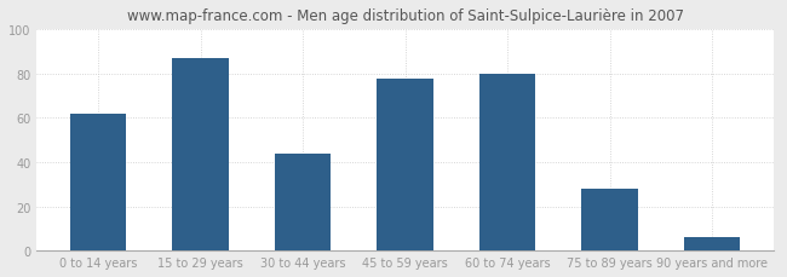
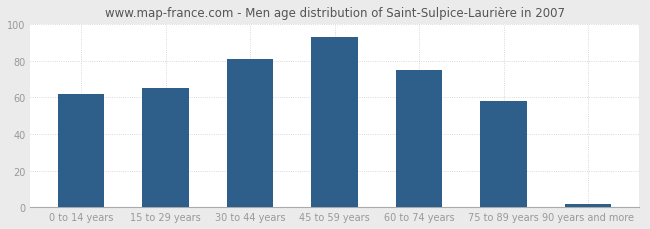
15 to 29 years: 87 -> 65
30 to 44 years: 44 -> 81
45 to 59 years: 78 -> 93
60 to 74 years: 80 -> 75
75 to 89 years: 28 -> 58
90 years and more: 6 -> 2
